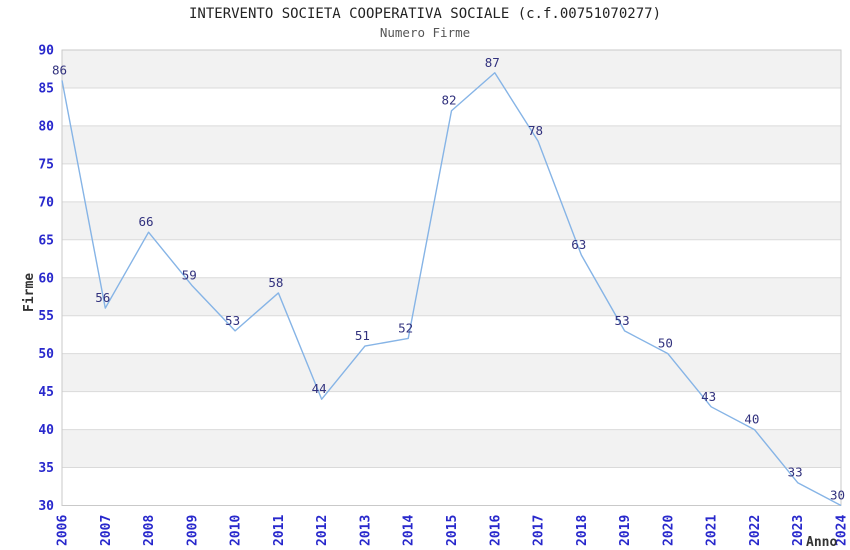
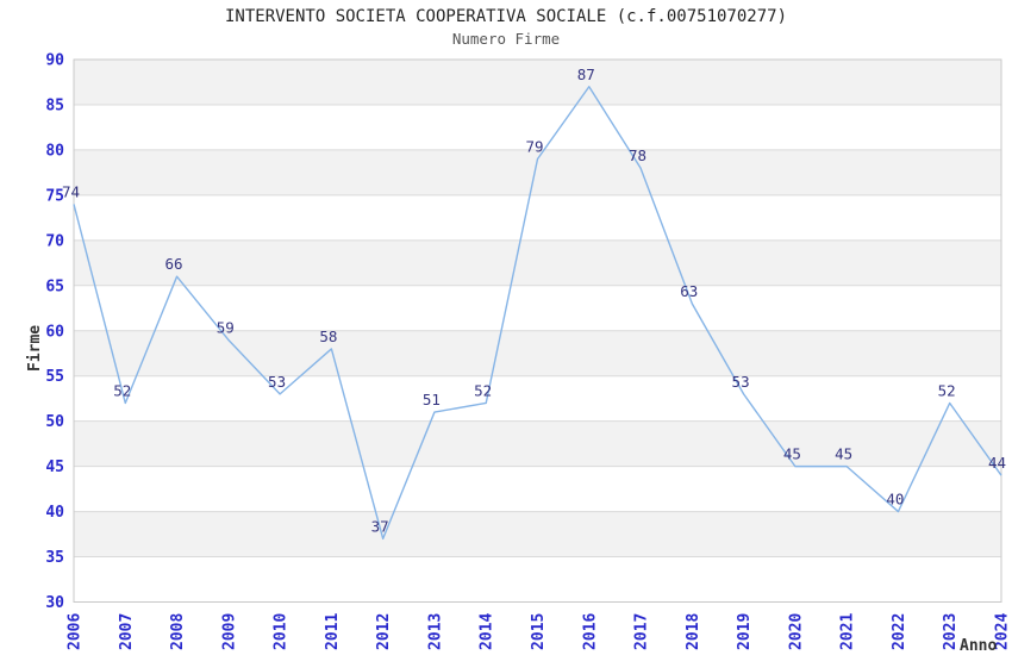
2006: 86 -> 74
2007: 56 -> 52
2012: 44 -> 37
2015: 82 -> 79
2020: 50 -> 45
2021: 43 -> 45
2023: 33 -> 52
2024: 30 -> 44
